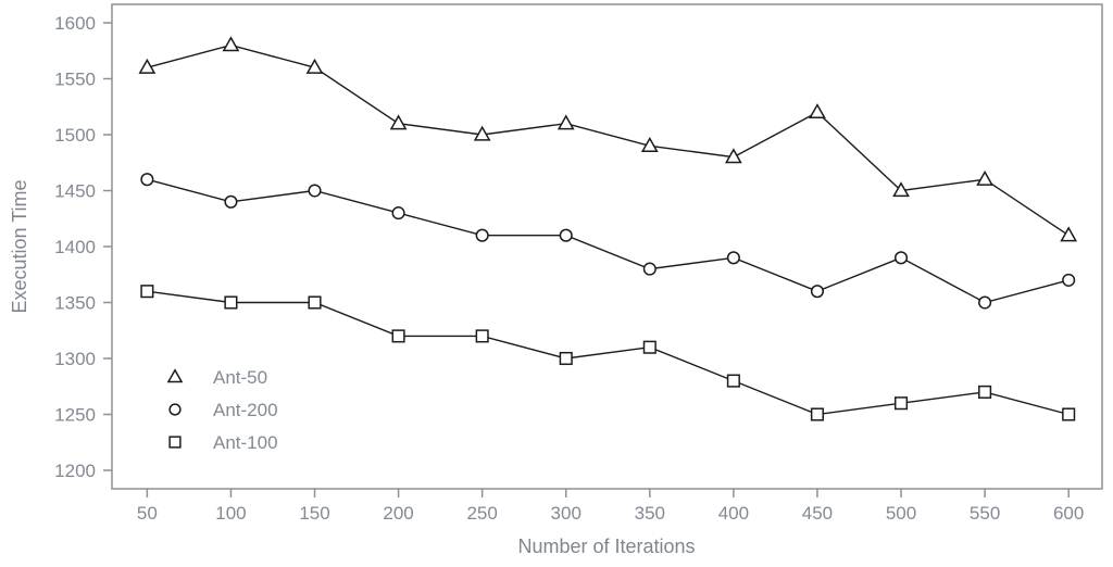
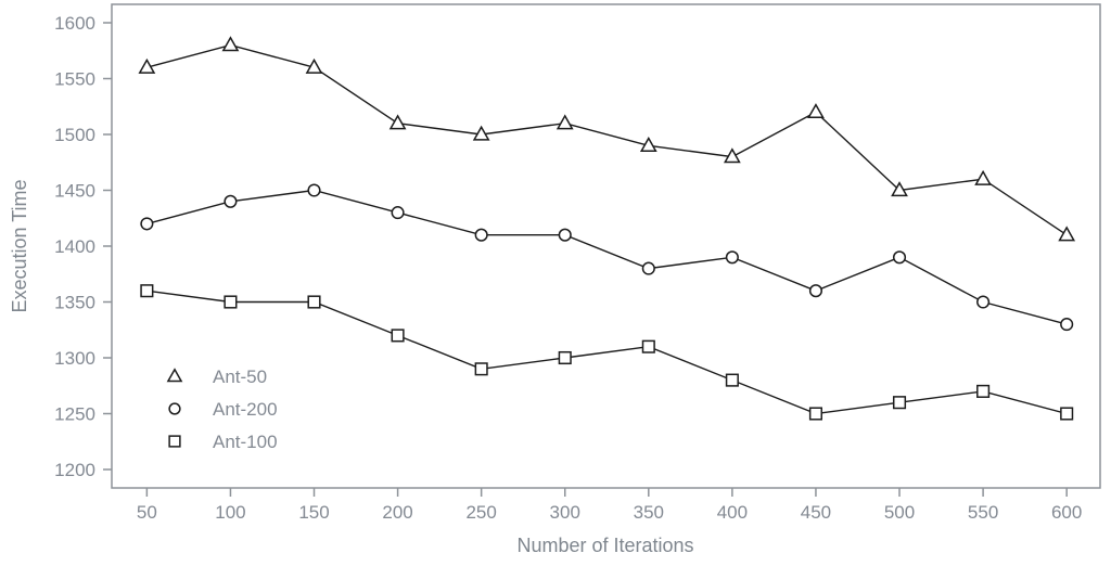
Ant-200/50: 1460 -> 1420
Ant-100/250: 1320 -> 1290
Ant-200/600: 1370 -> 1330
